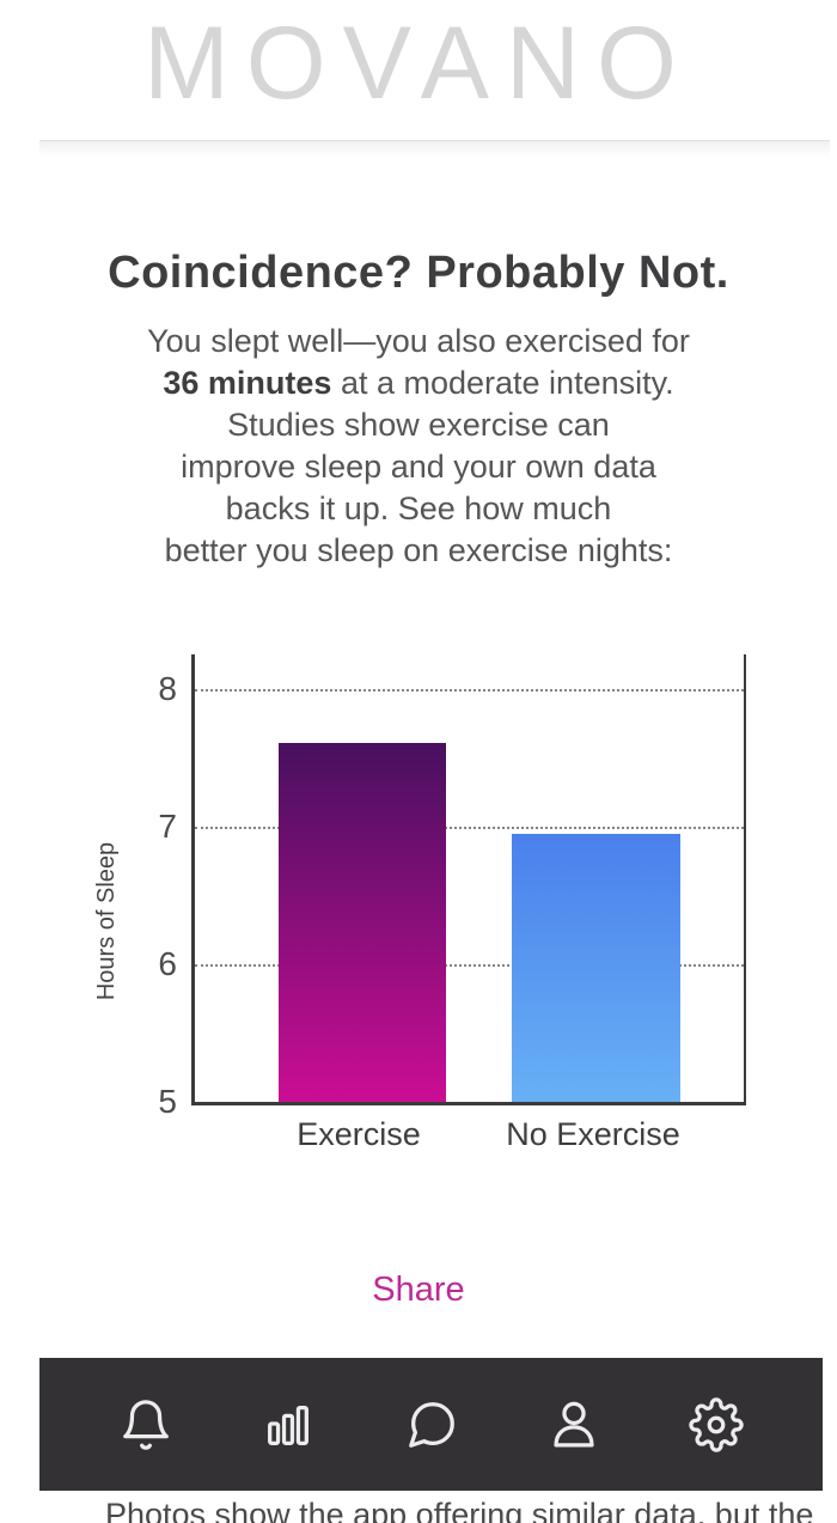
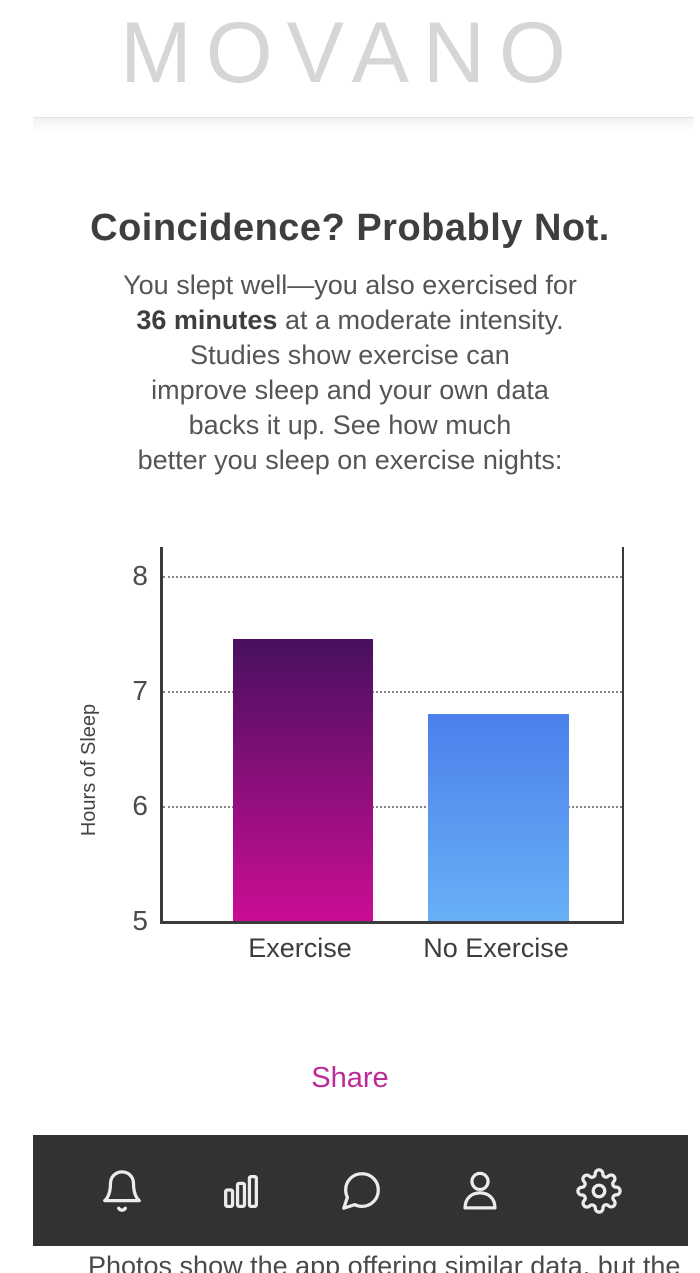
Exercise: 7.61 -> 7.45
No Exercise: 6.95 -> 6.80
